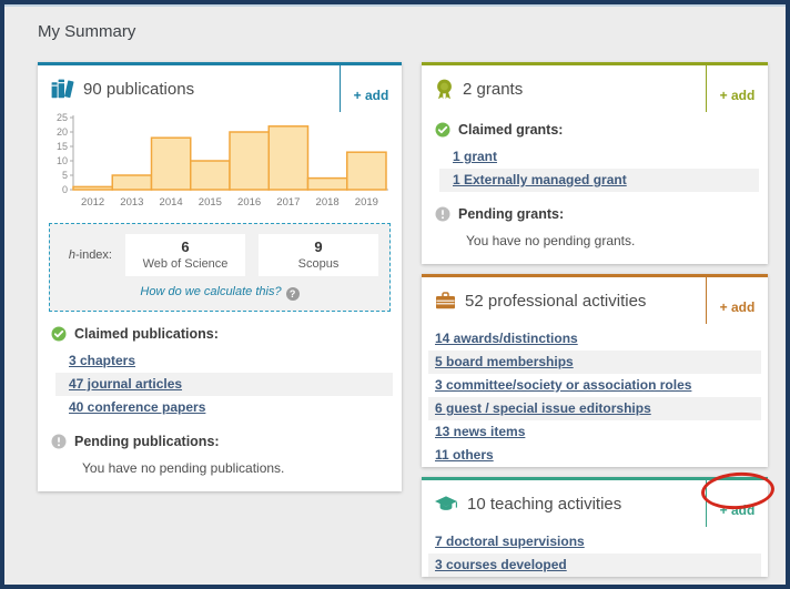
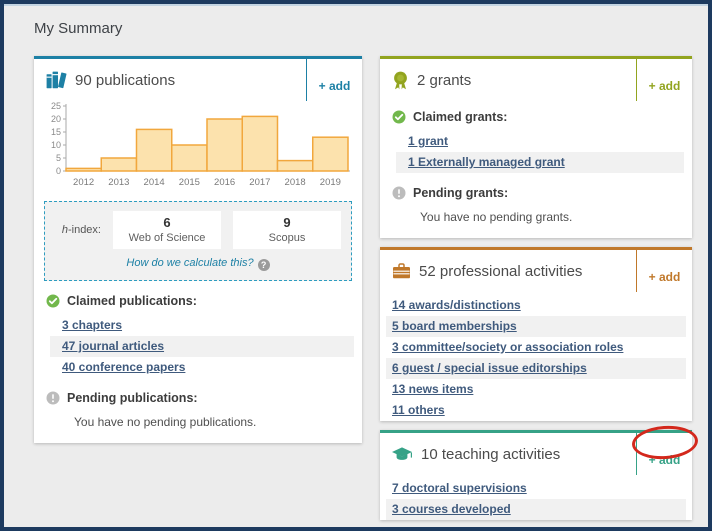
2014: 18 -> 16
2017: 22 -> 21
